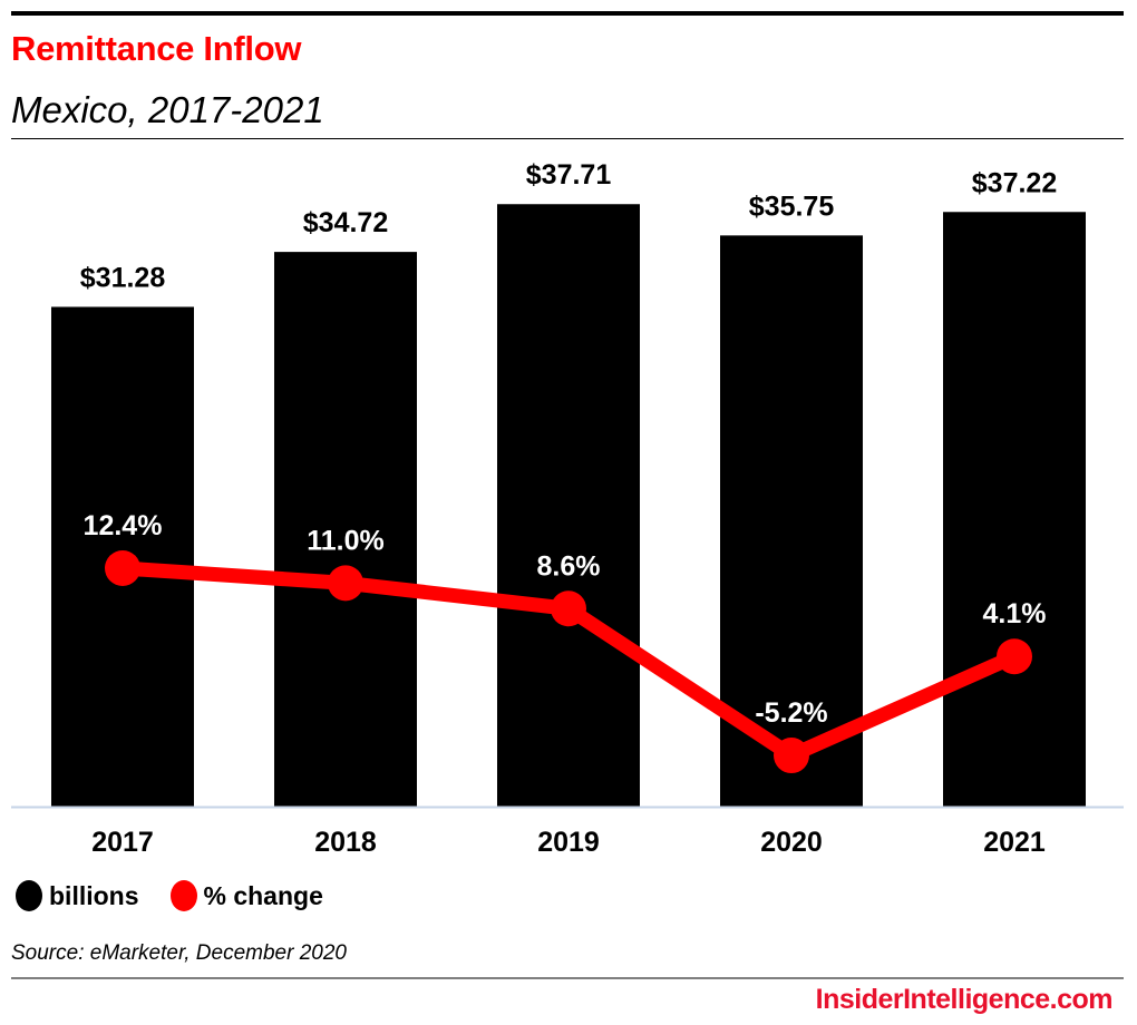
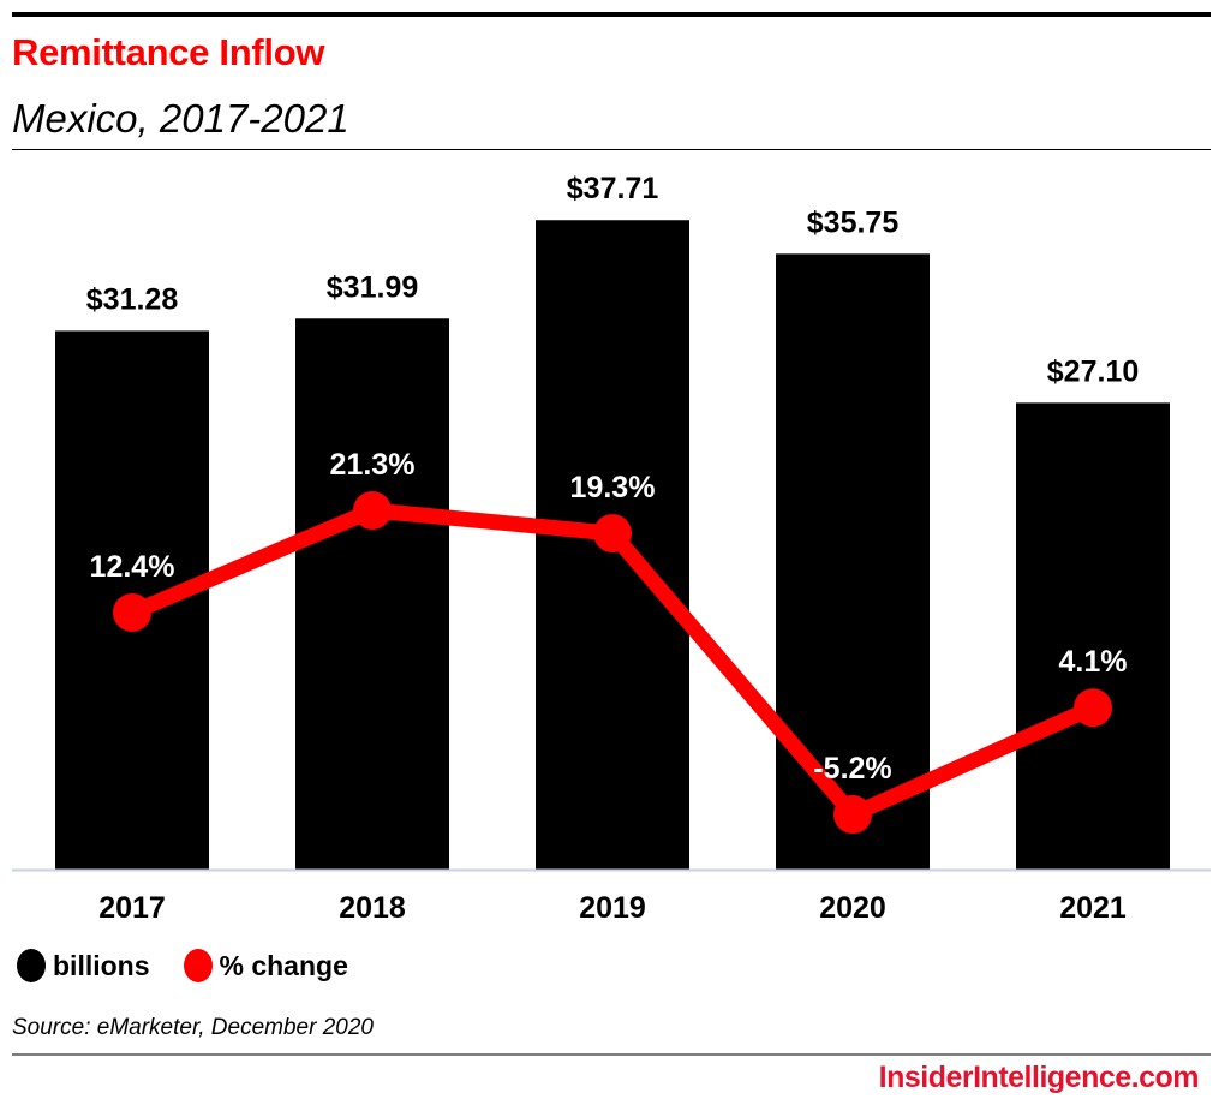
billions/2018: $34.72 -> $31.99
% change/2018: 11.0% -> 21.3%
% change/2019: 8.6% -> 19.3%
billions/2021: $37.22 -> $27.10
